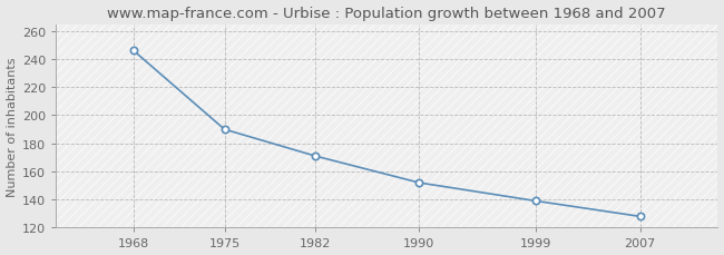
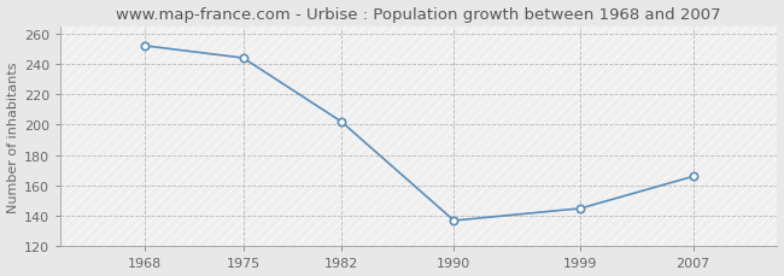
1968: 246 -> 252
1975: 190 -> 244
1982: 171 -> 202
1990: 152 -> 137
1999: 139 -> 145
2007: 128 -> 166
